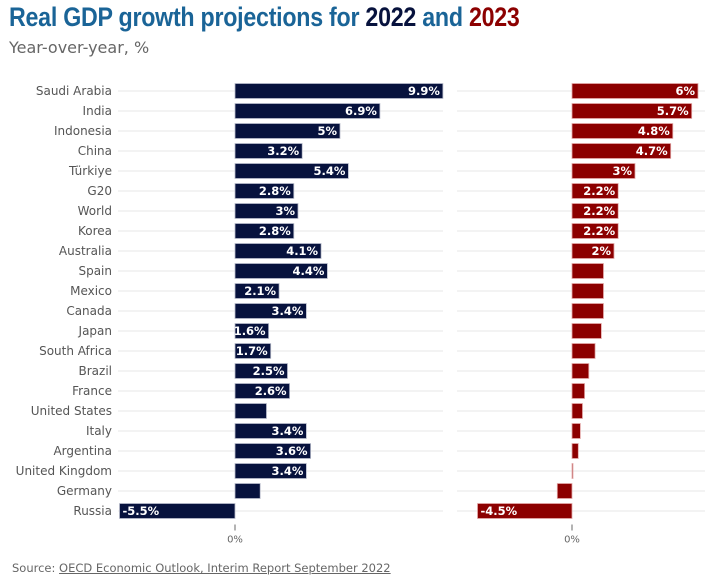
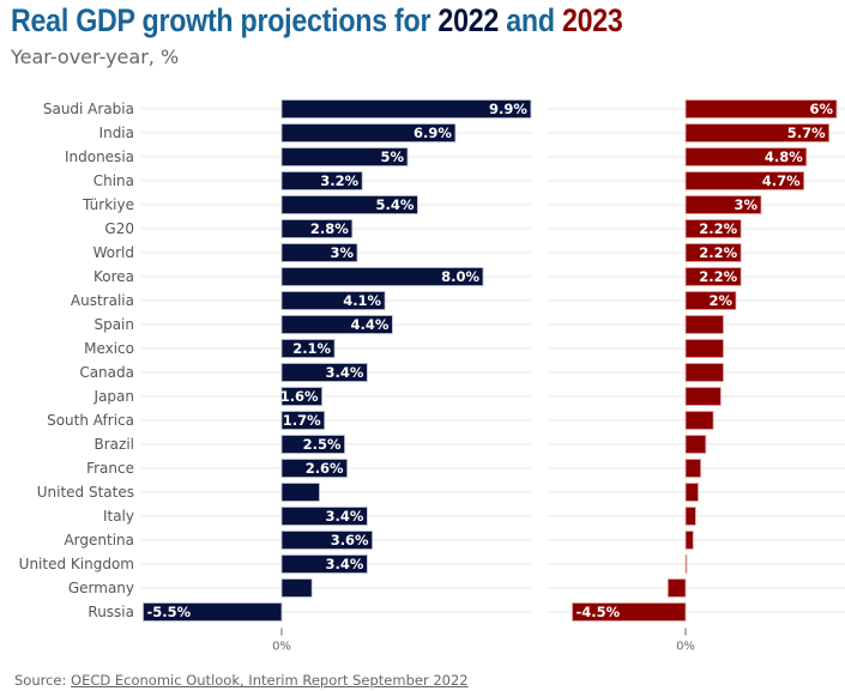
2022/Korea: 2.8% -> 8.0%
